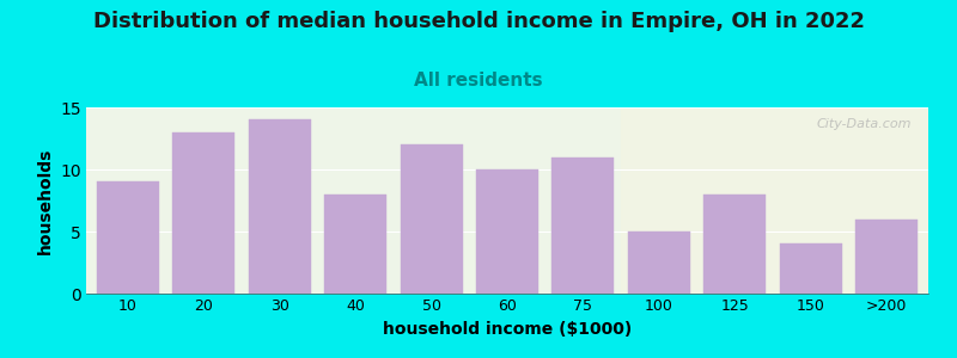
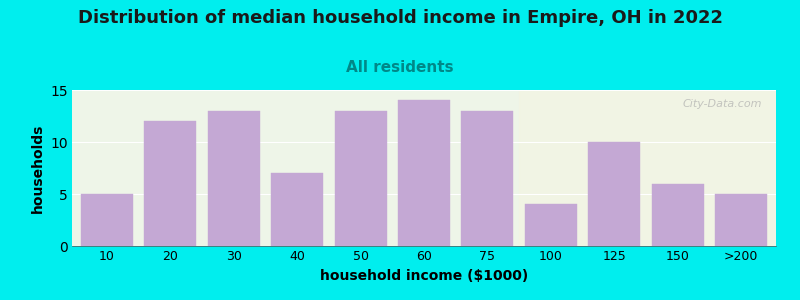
10: 9 -> 5
20: 13 -> 12
30: 14 -> 13
40: 8 -> 7
50: 12 -> 13
60: 10 -> 14
75: 11 -> 13
100: 5 -> 4
125: 8 -> 10
150: 4 -> 6
>200: 6 -> 5
